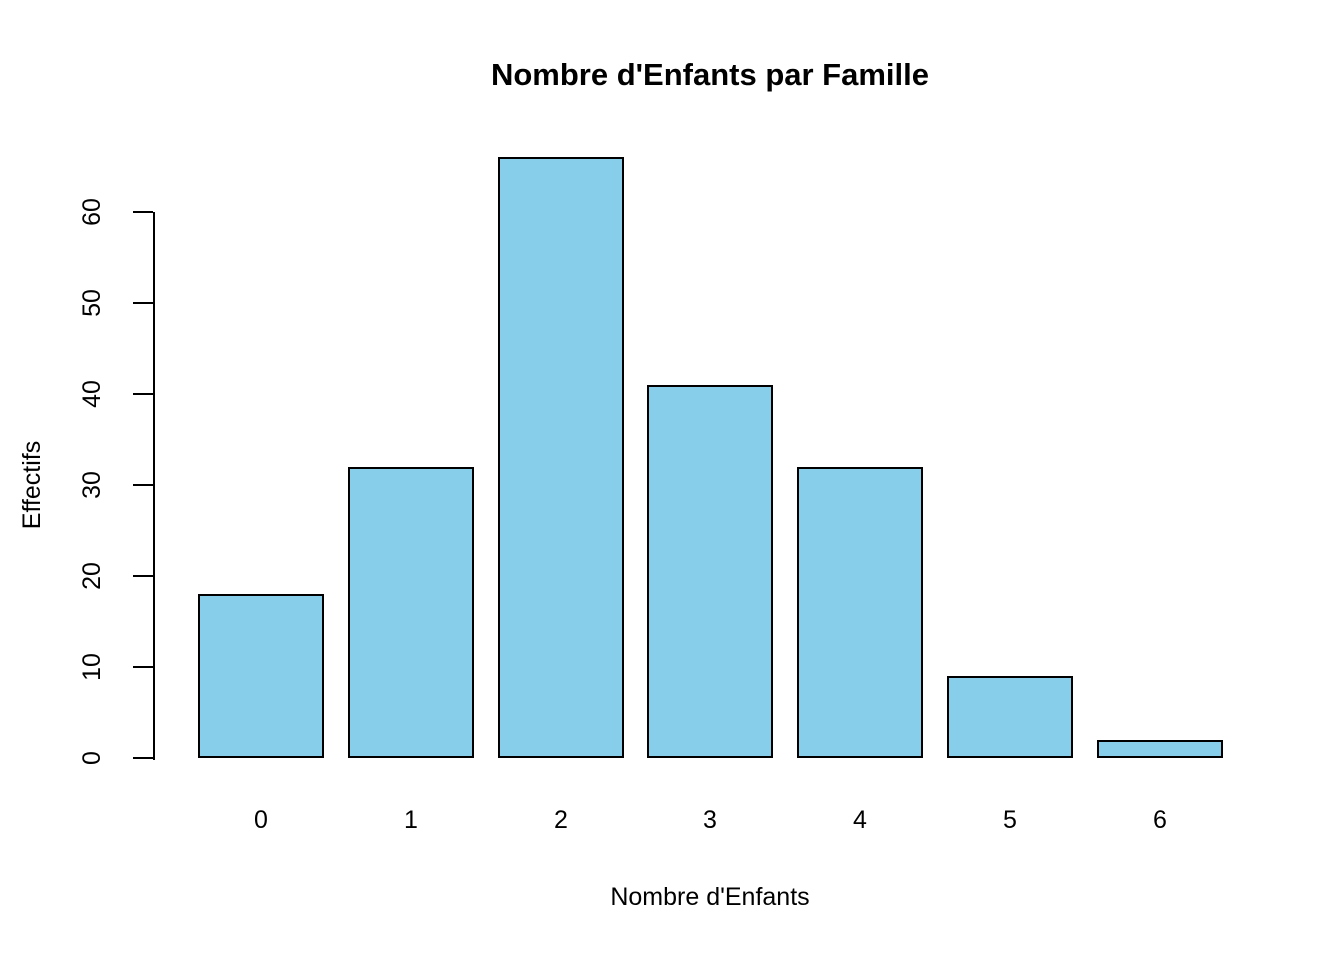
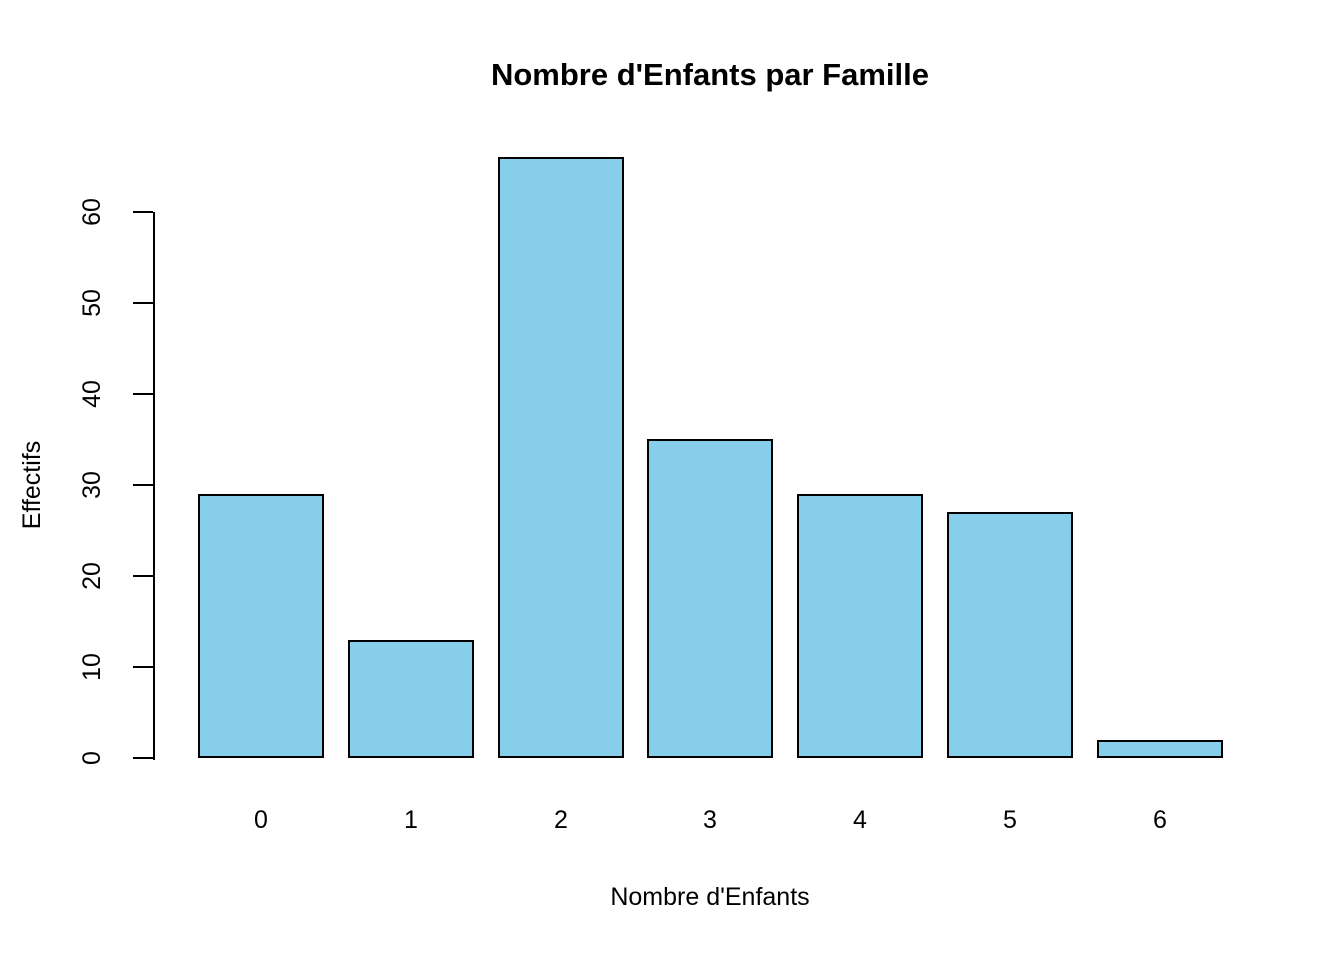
0: 18 -> 29
1: 32 -> 13
3: 41 -> 35
4: 32 -> 29
5: 9 -> 27
